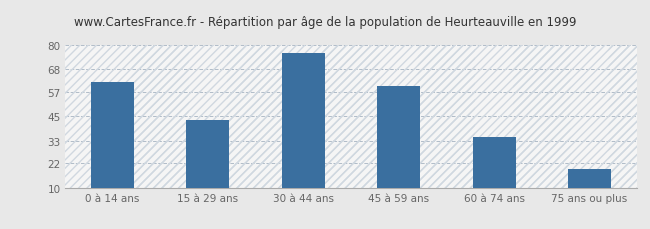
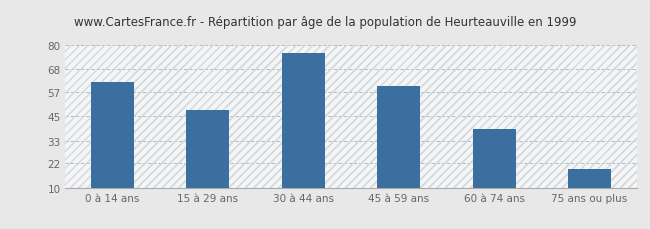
15 à 29 ans: 43 -> 48
60 à 74 ans: 35 -> 39
